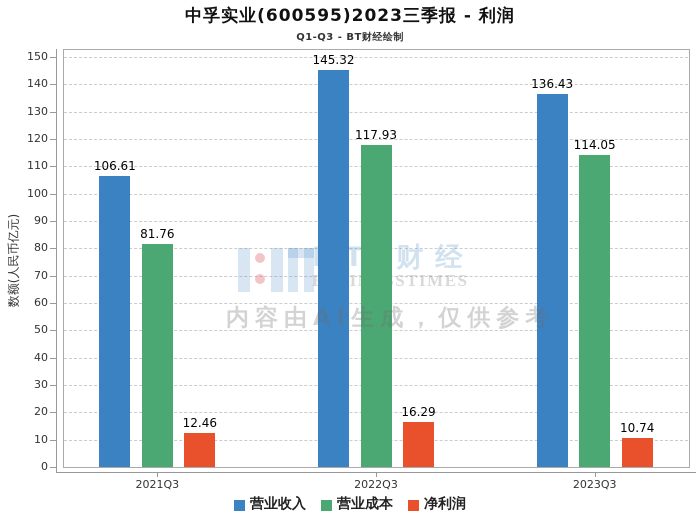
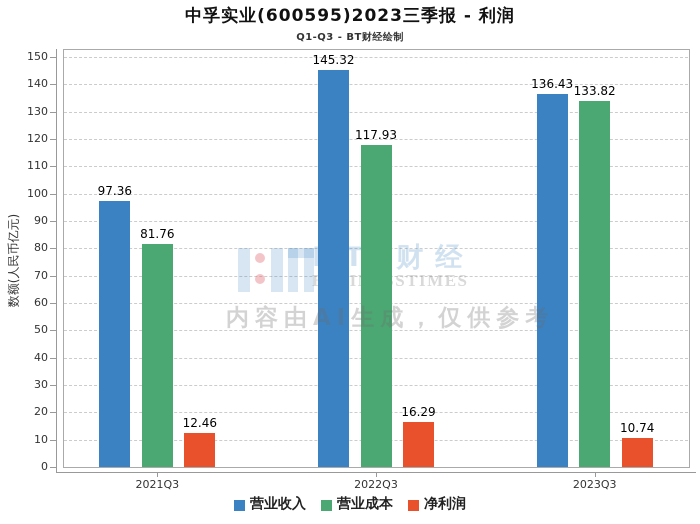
营业收入/2021Q3: 106.61 -> 97.36
营业成本/2023Q3: 114.05 -> 133.82
